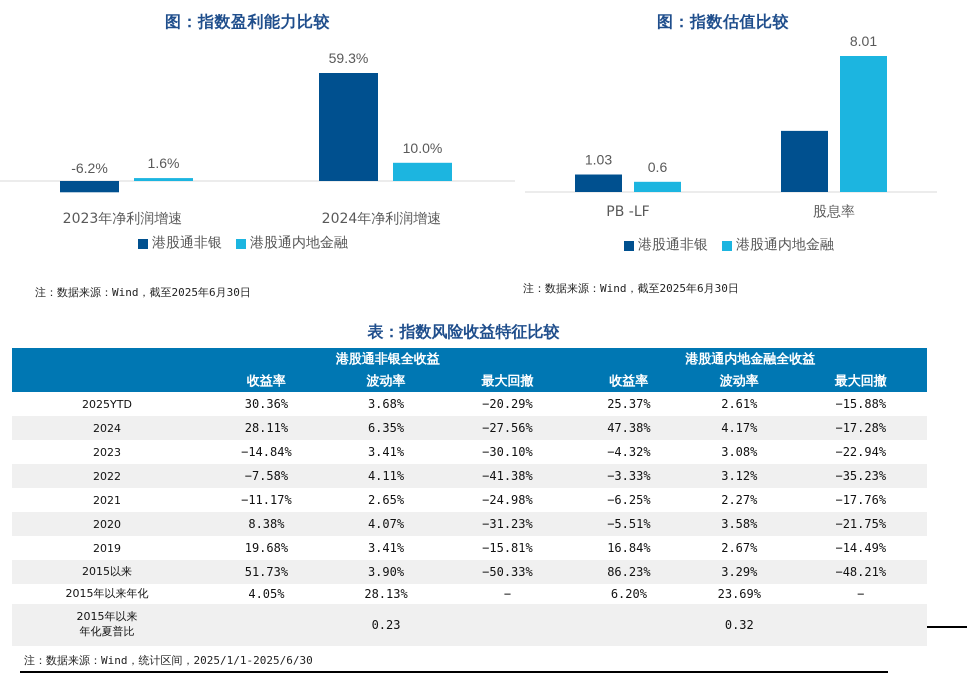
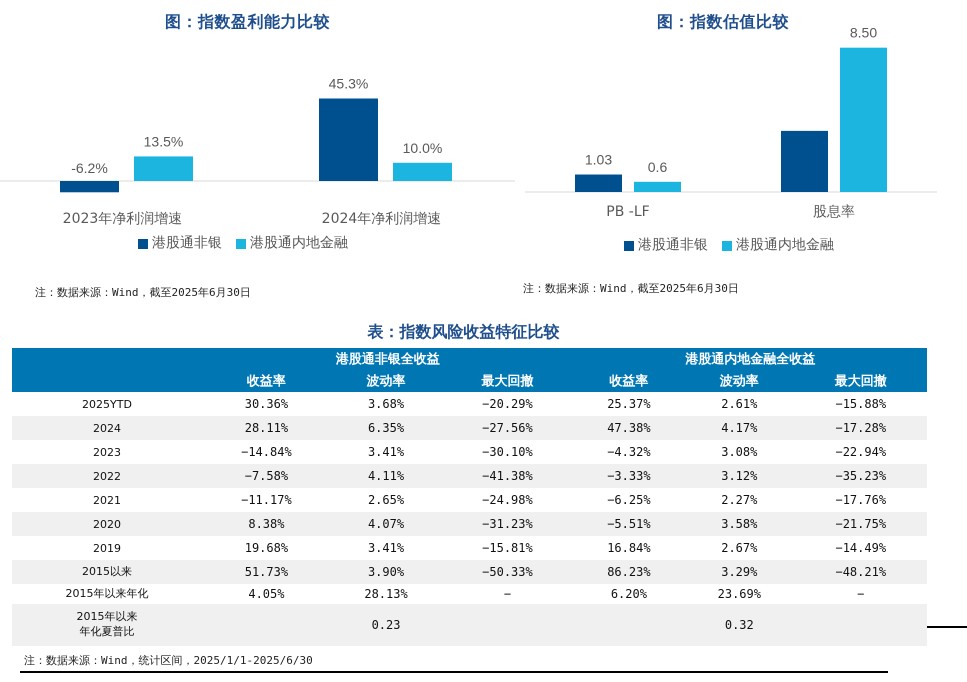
图：指数盈利能力比较/港股通内地金融/2023年净利润增速: 1.6% -> 13.5%
图：指数盈利能力比较/港股通非银/2024年净利润增速: 59.3% -> 45.3%
图：指数估值比较/港股通内地金融/股息率: 8.01 -> 8.50
